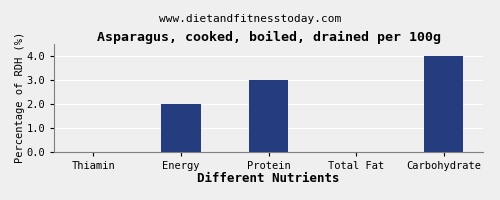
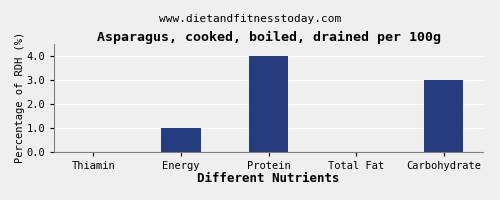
Energy: 2 -> 1
Protein: 3 -> 4
Carbohydrate: 4 -> 3
